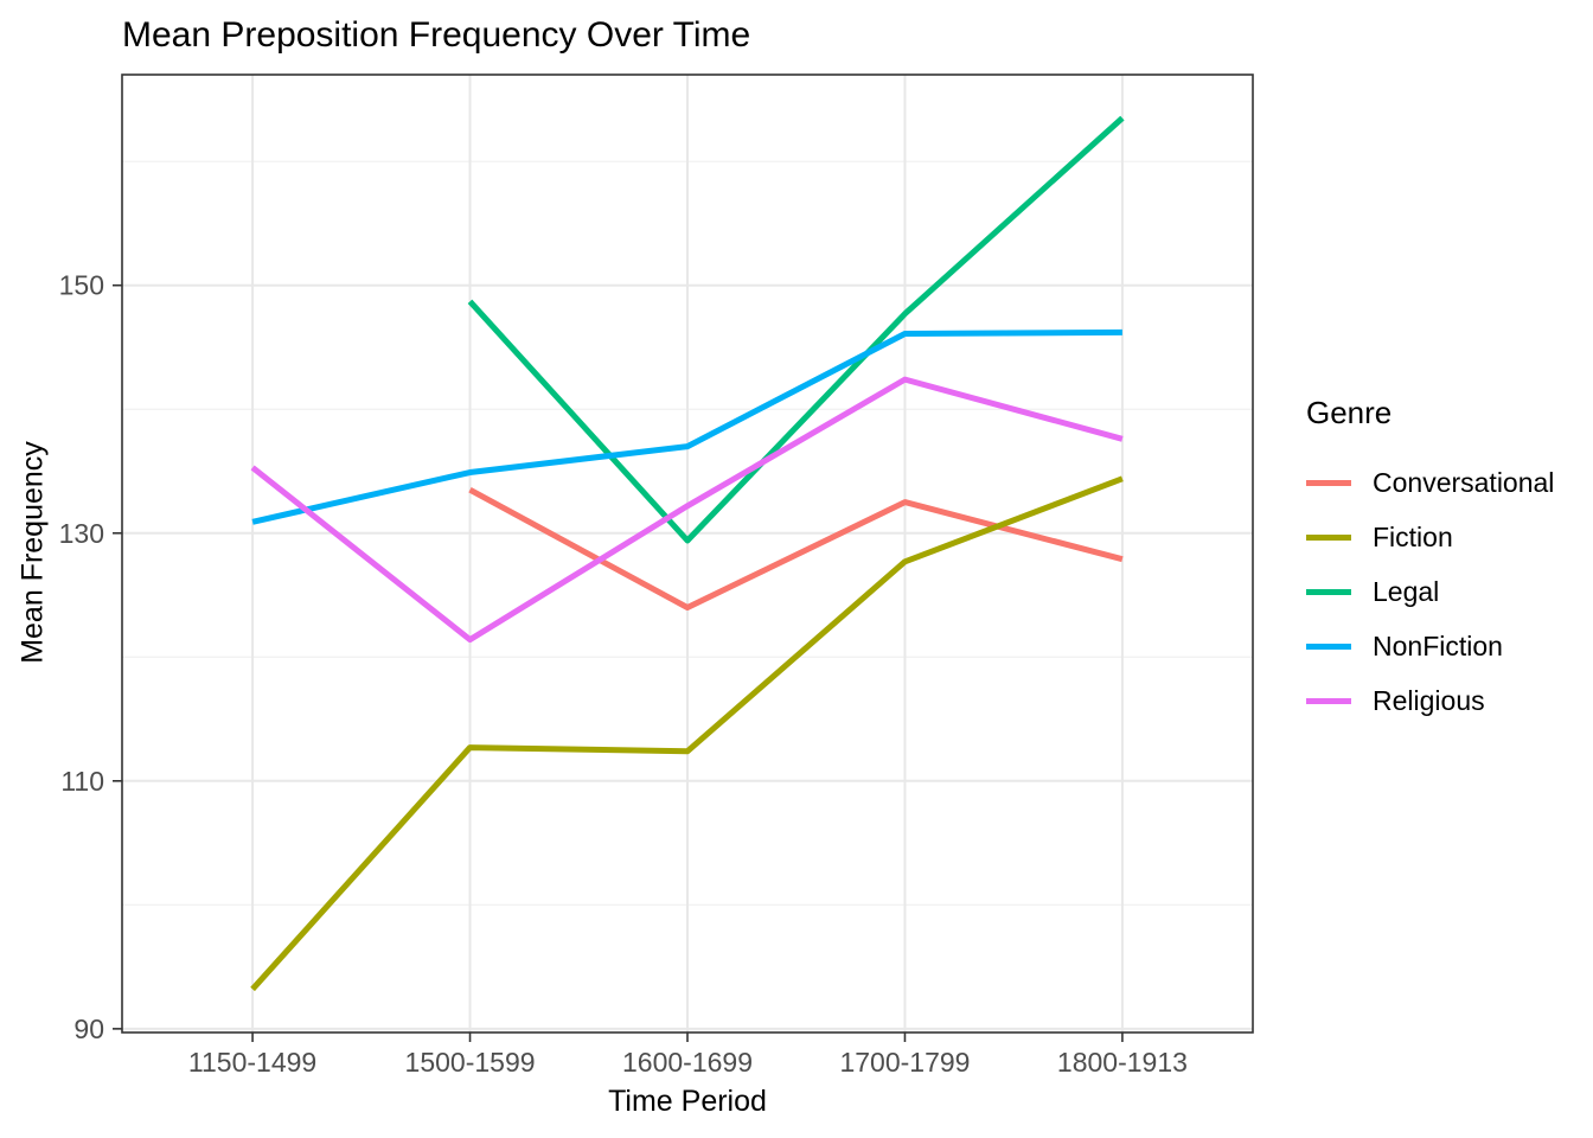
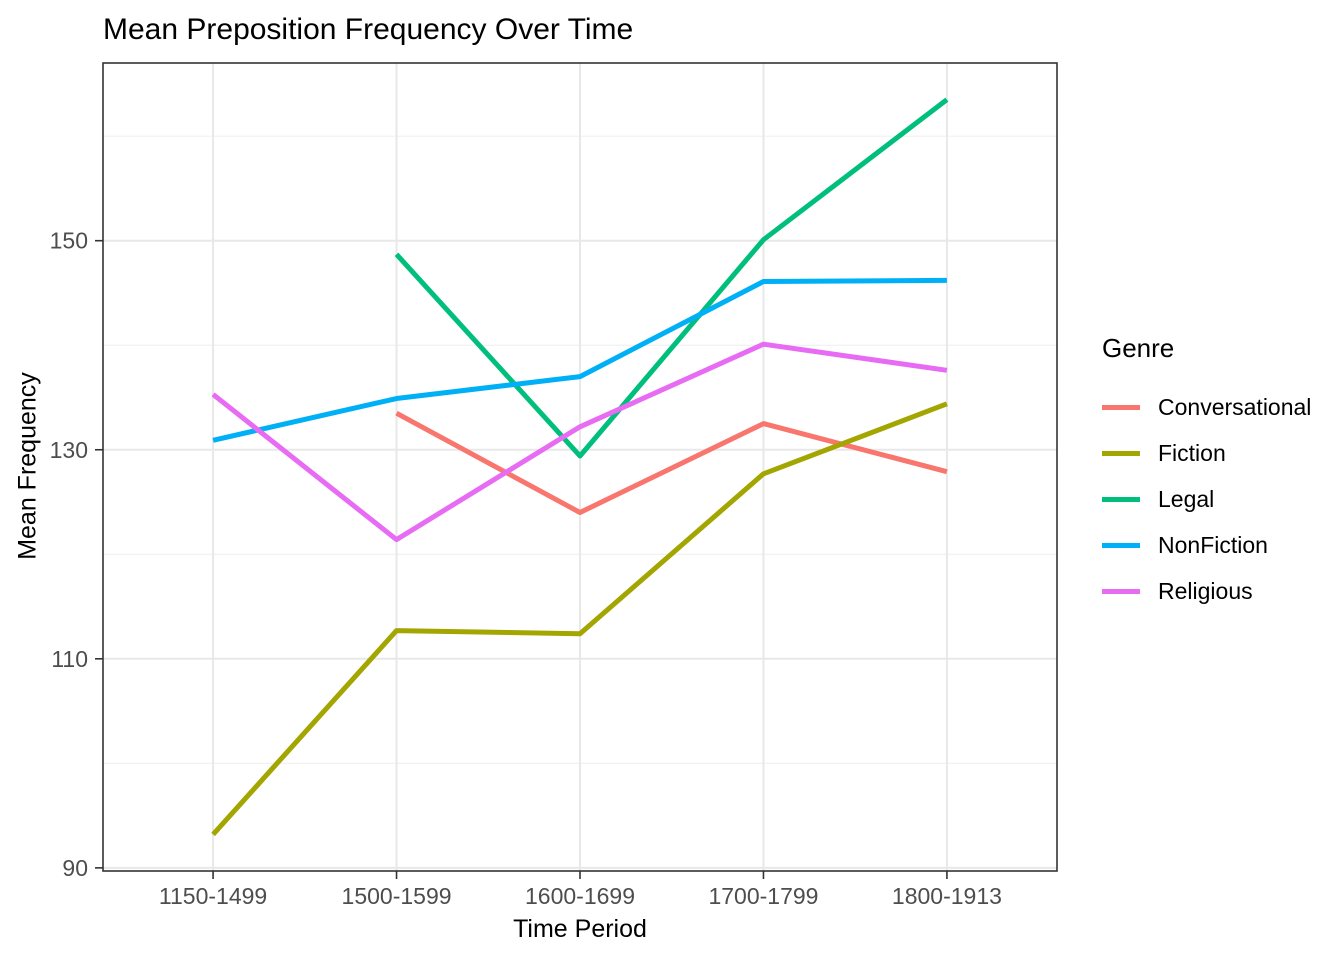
Legal/1700-1799: 147.7 -> 150.1
Religious/1700-1799: 142.4 -> 140.1
